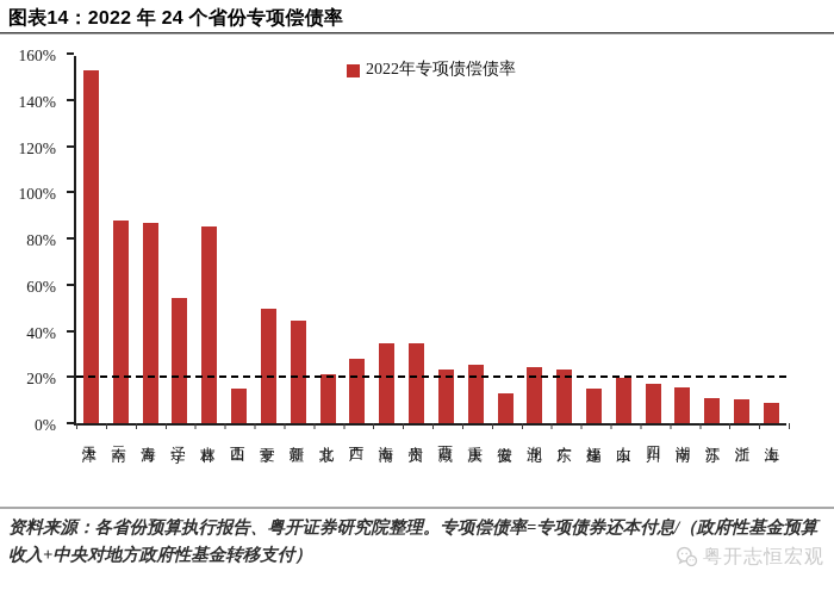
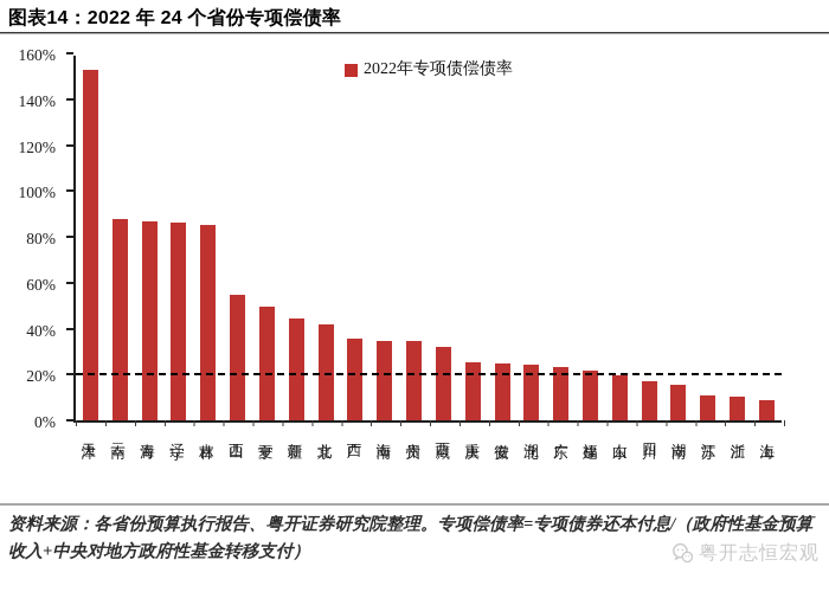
辽宁: 54% -> 86%
山西: 15% -> 54%
北京: 21% -> 42%
广西: 28% -> 36%
西藏: 23% -> 32%
安徽: 13% -> 25%
福建: 15% -> 22%
